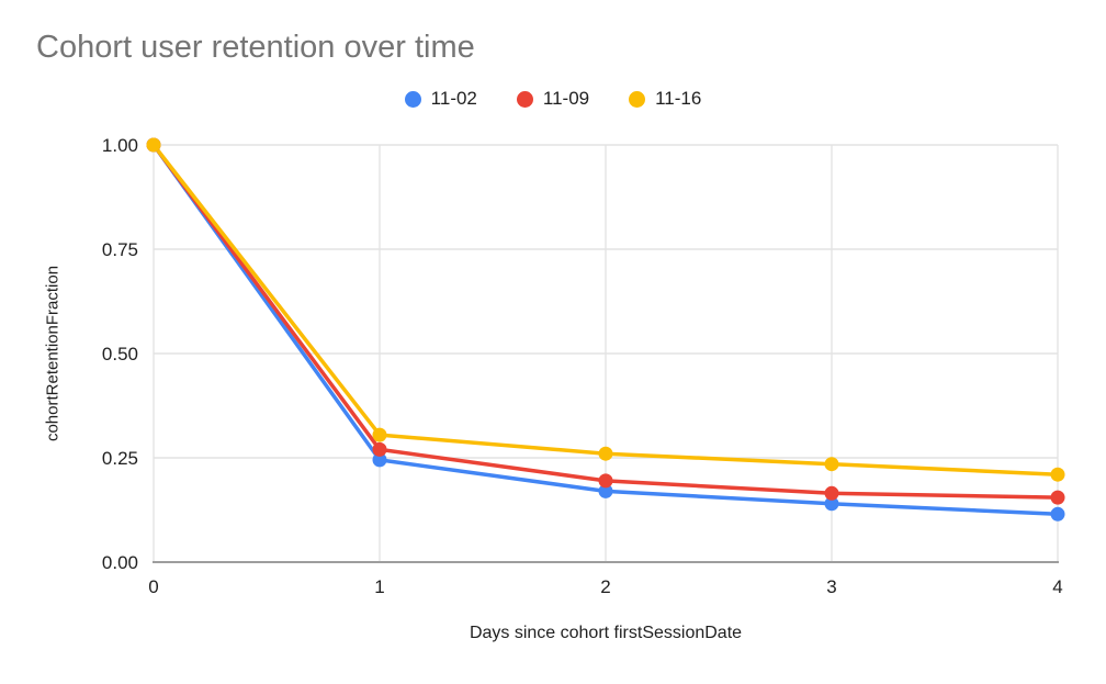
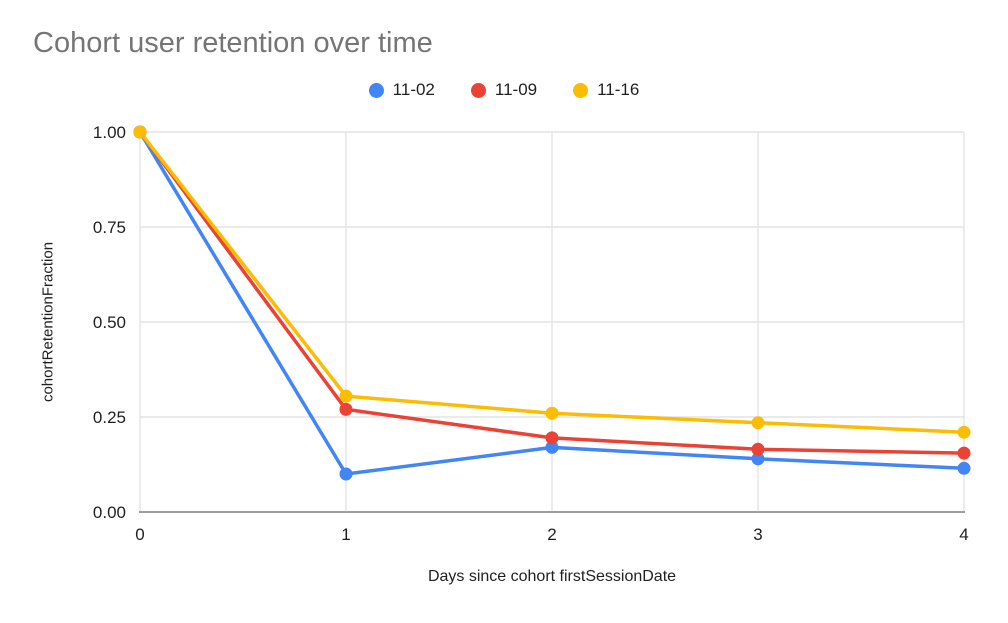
11-02/1: 0.24 -> 0.10
